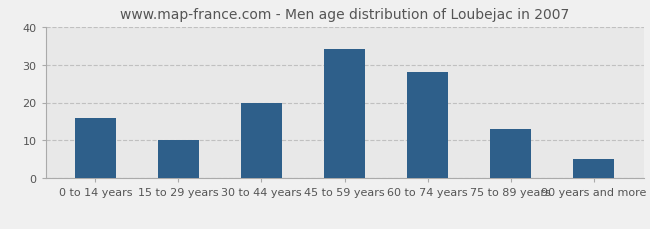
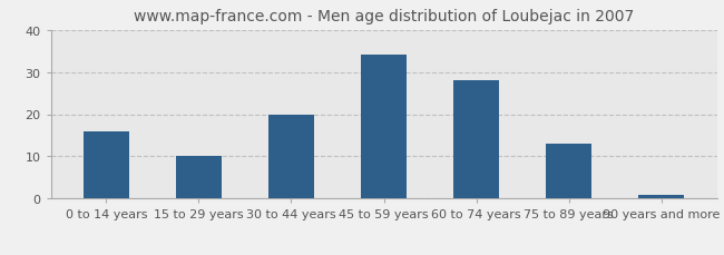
90 years and more: 5 -> 1
